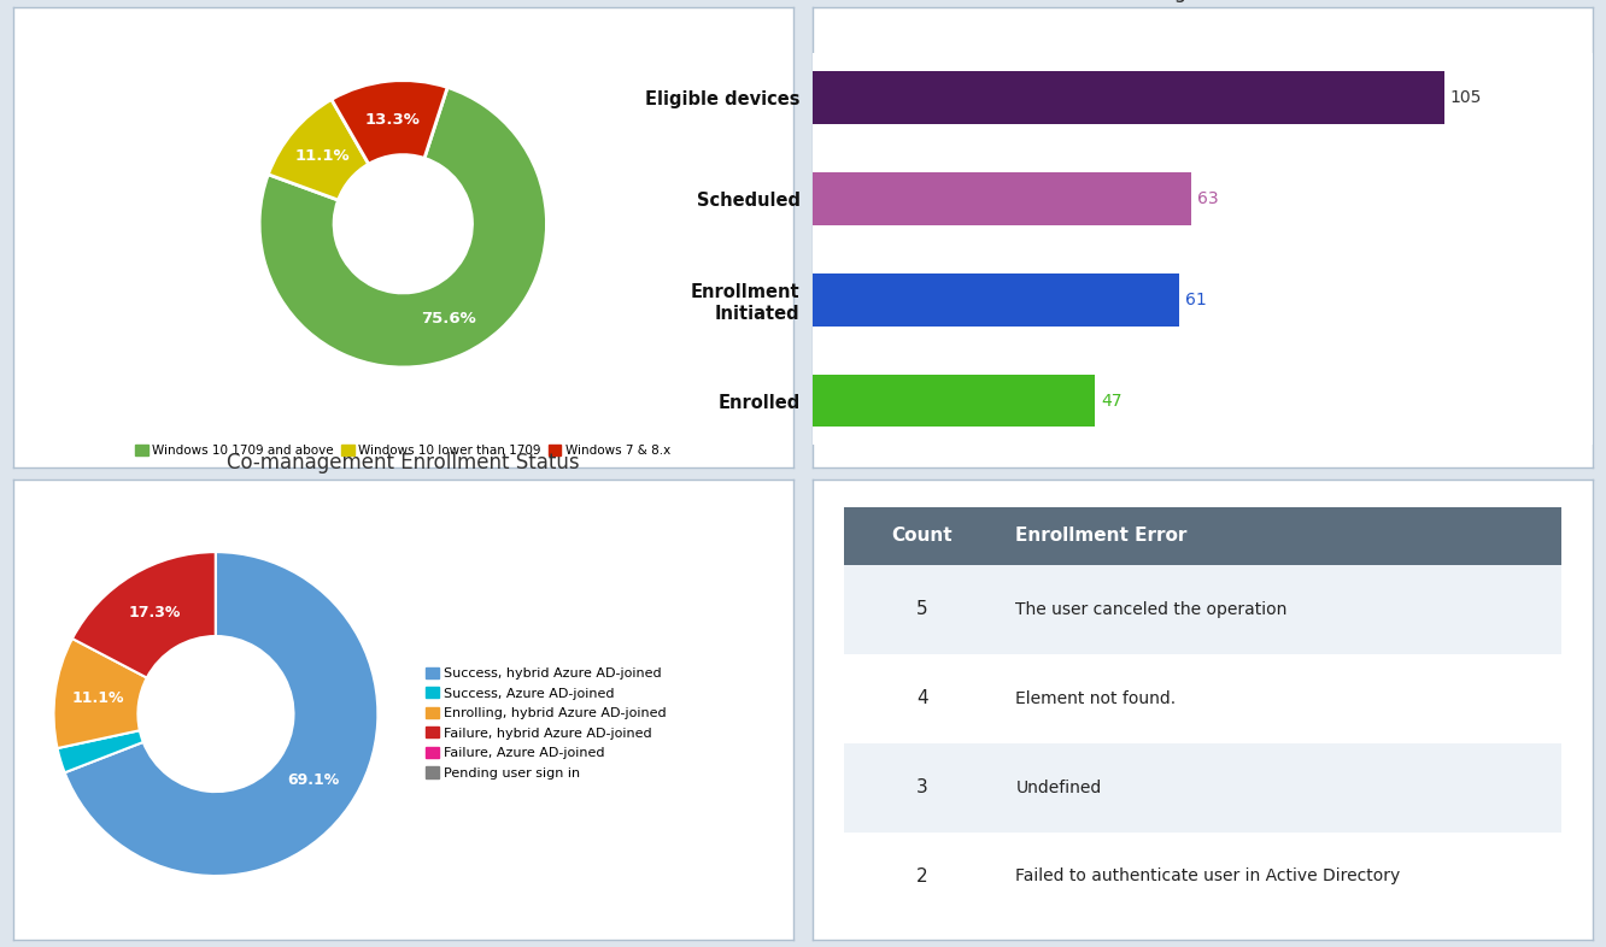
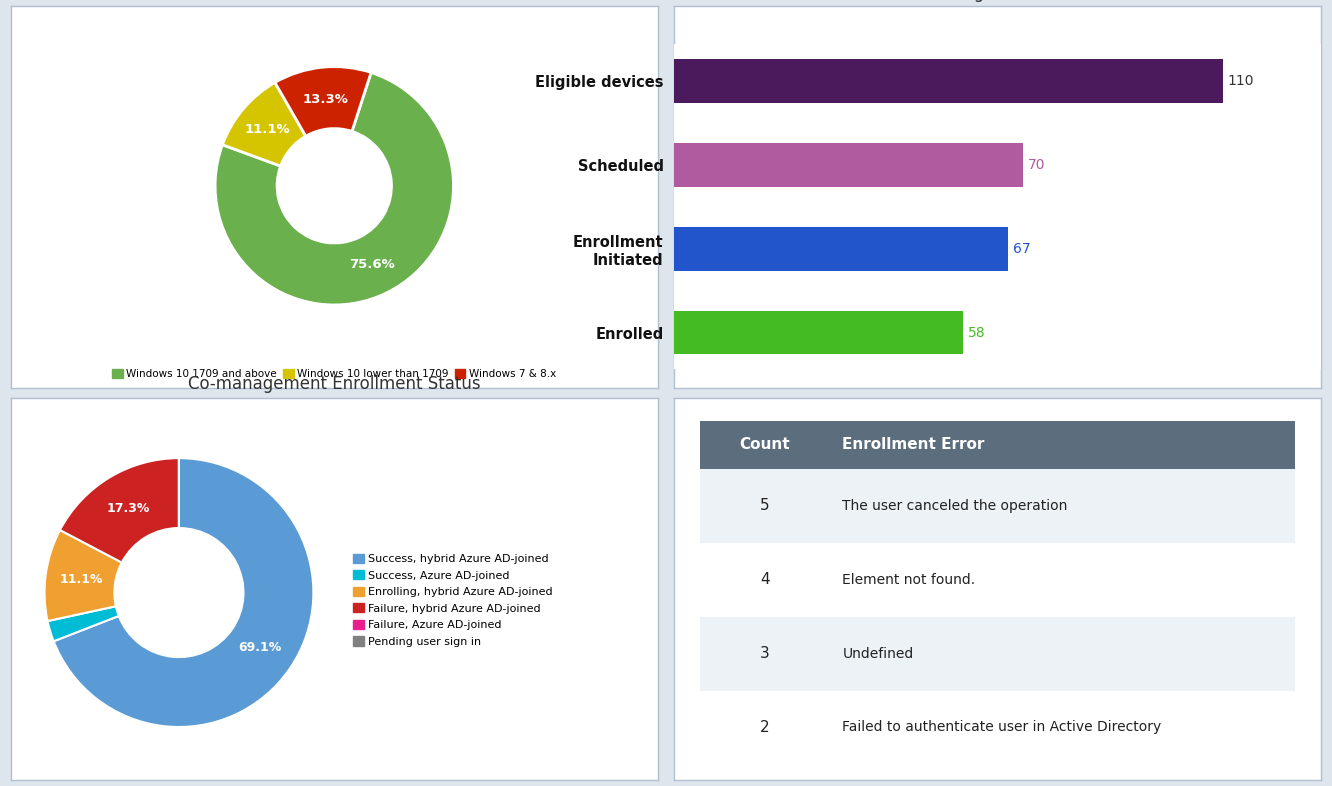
Eligible devices: 105 -> 110
Scheduled: 63 -> 70
Enrollment Initiated: 61 -> 67
Enrolled: 47 -> 58
